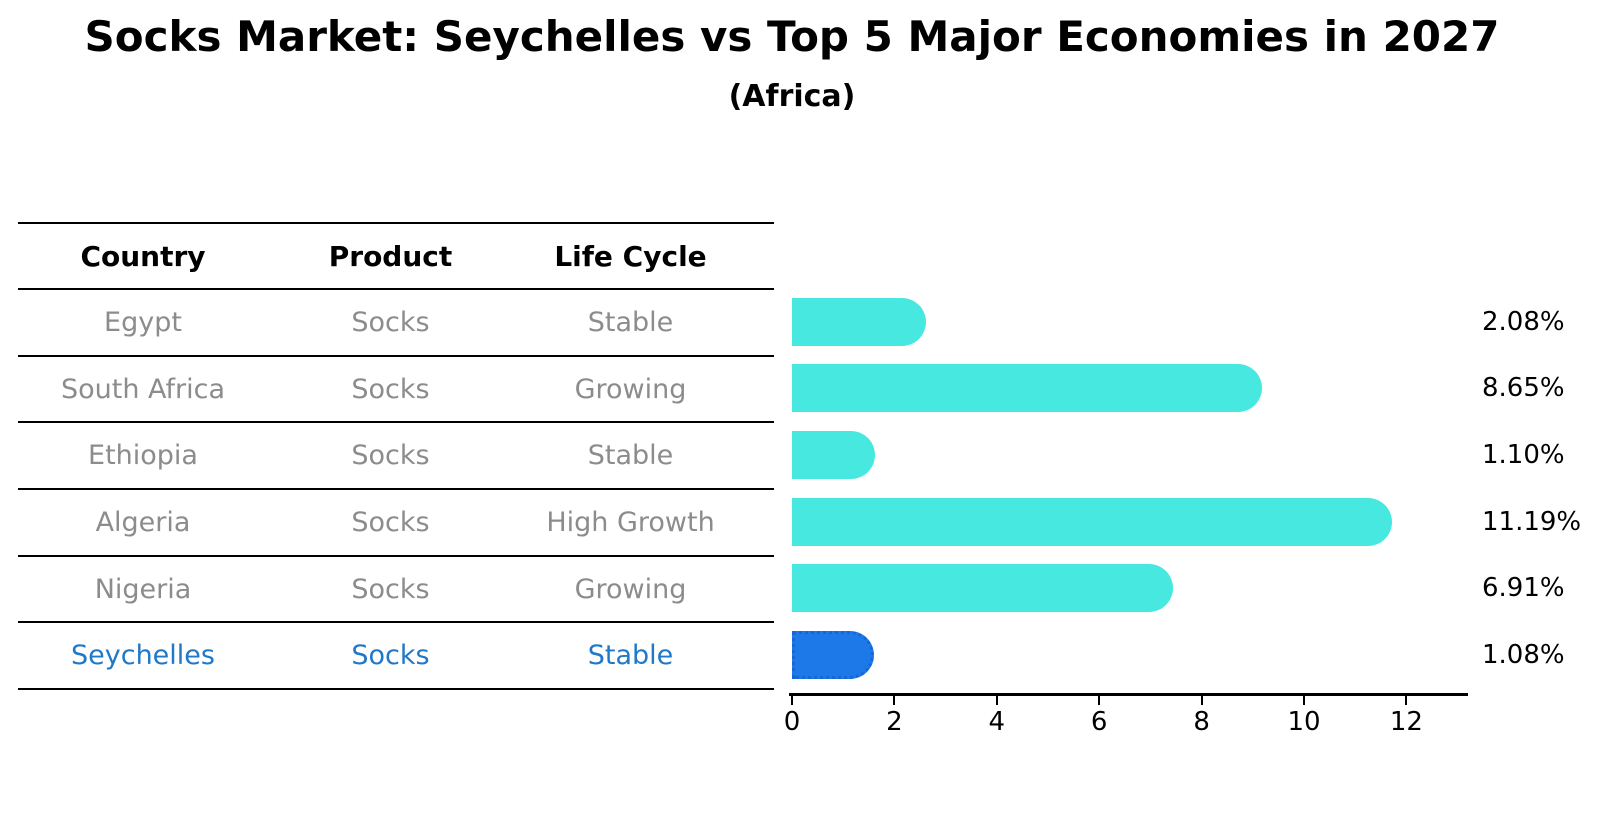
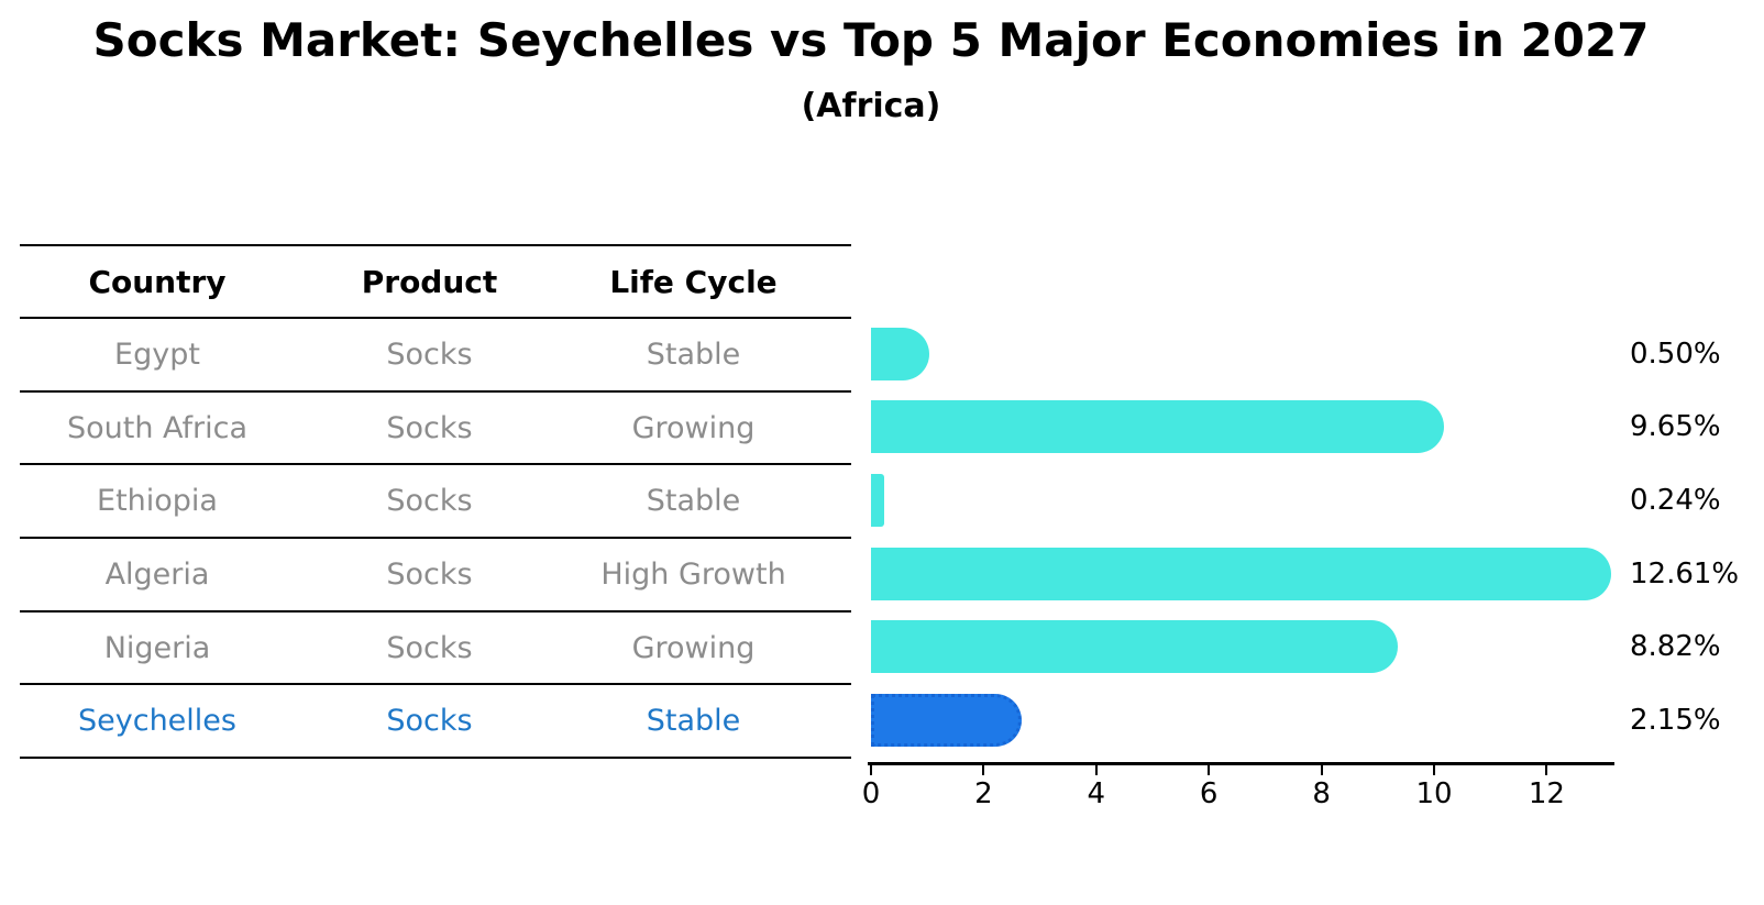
Egypt: 2.08% -> 0.50%
South Africa: 8.65% -> 9.65%
Ethiopia: 1.10% -> 0.24%
Algeria: 11.19% -> 12.61%
Nigeria: 6.91% -> 8.82%
Seychelles: 1.08% -> 2.15%
